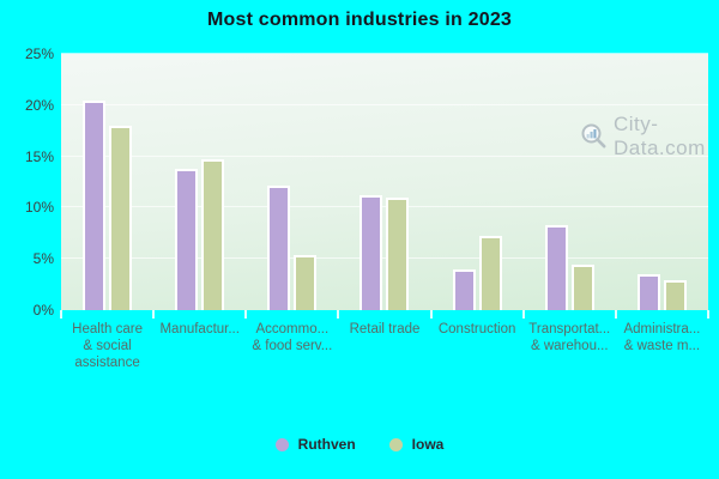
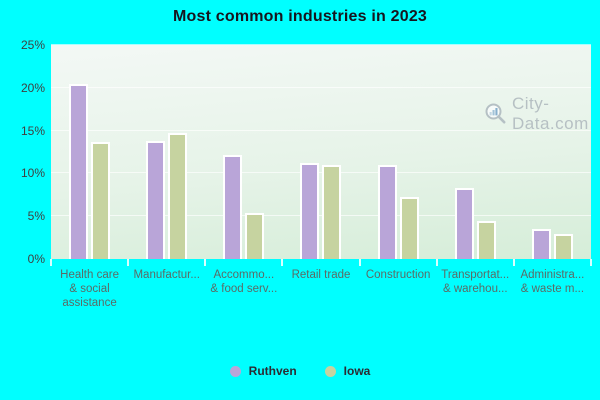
Iowa/Health care & social assistance: 18% -> 14%
Ruthven/Construction: 4% -> 11%
